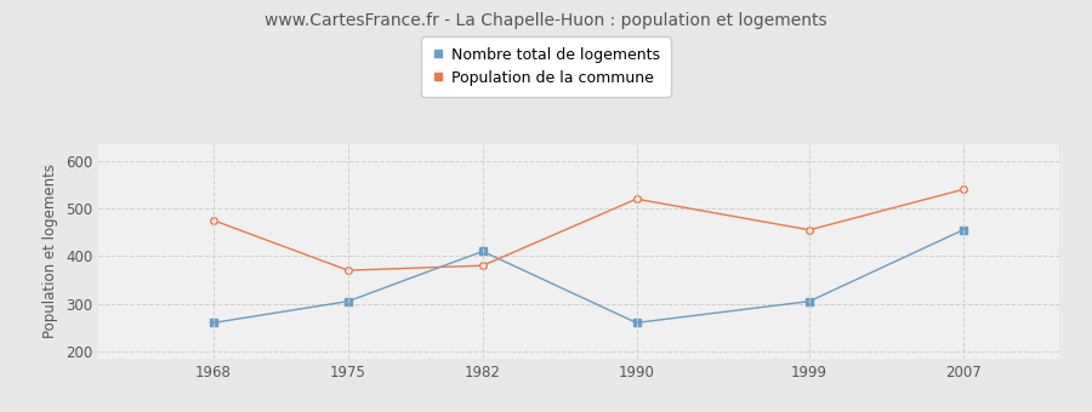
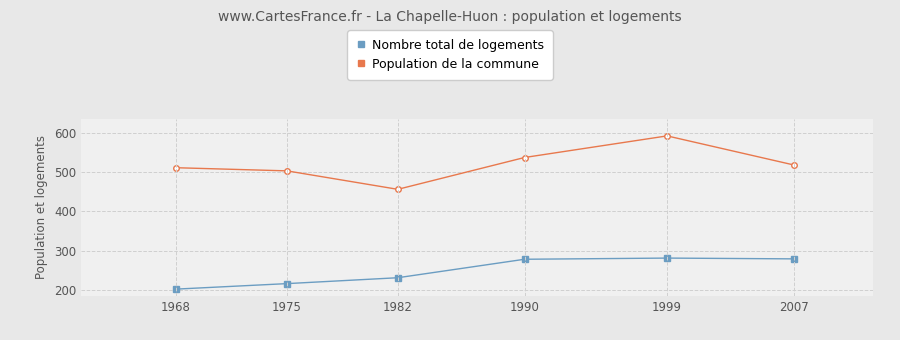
Nombre total de logements/1968: 260 -> 202
Population de la commune/1968: 475 -> 511
Nombre total de logements/1975: 305 -> 216
Population de la commune/1975: 370 -> 503
Nombre total de logements/1982: 410 -> 231
Population de la commune/1982: 380 -> 456
Nombre total de logements/1990: 260 -> 278
Population de la commune/1990: 520 -> 537
Nombre total de logements/1999: 305 -> 281
Population de la commune/1999: 455 -> 592
Nombre total de logements/2007: 455 -> 279
Population de la commune/2007: 540 -> 518
